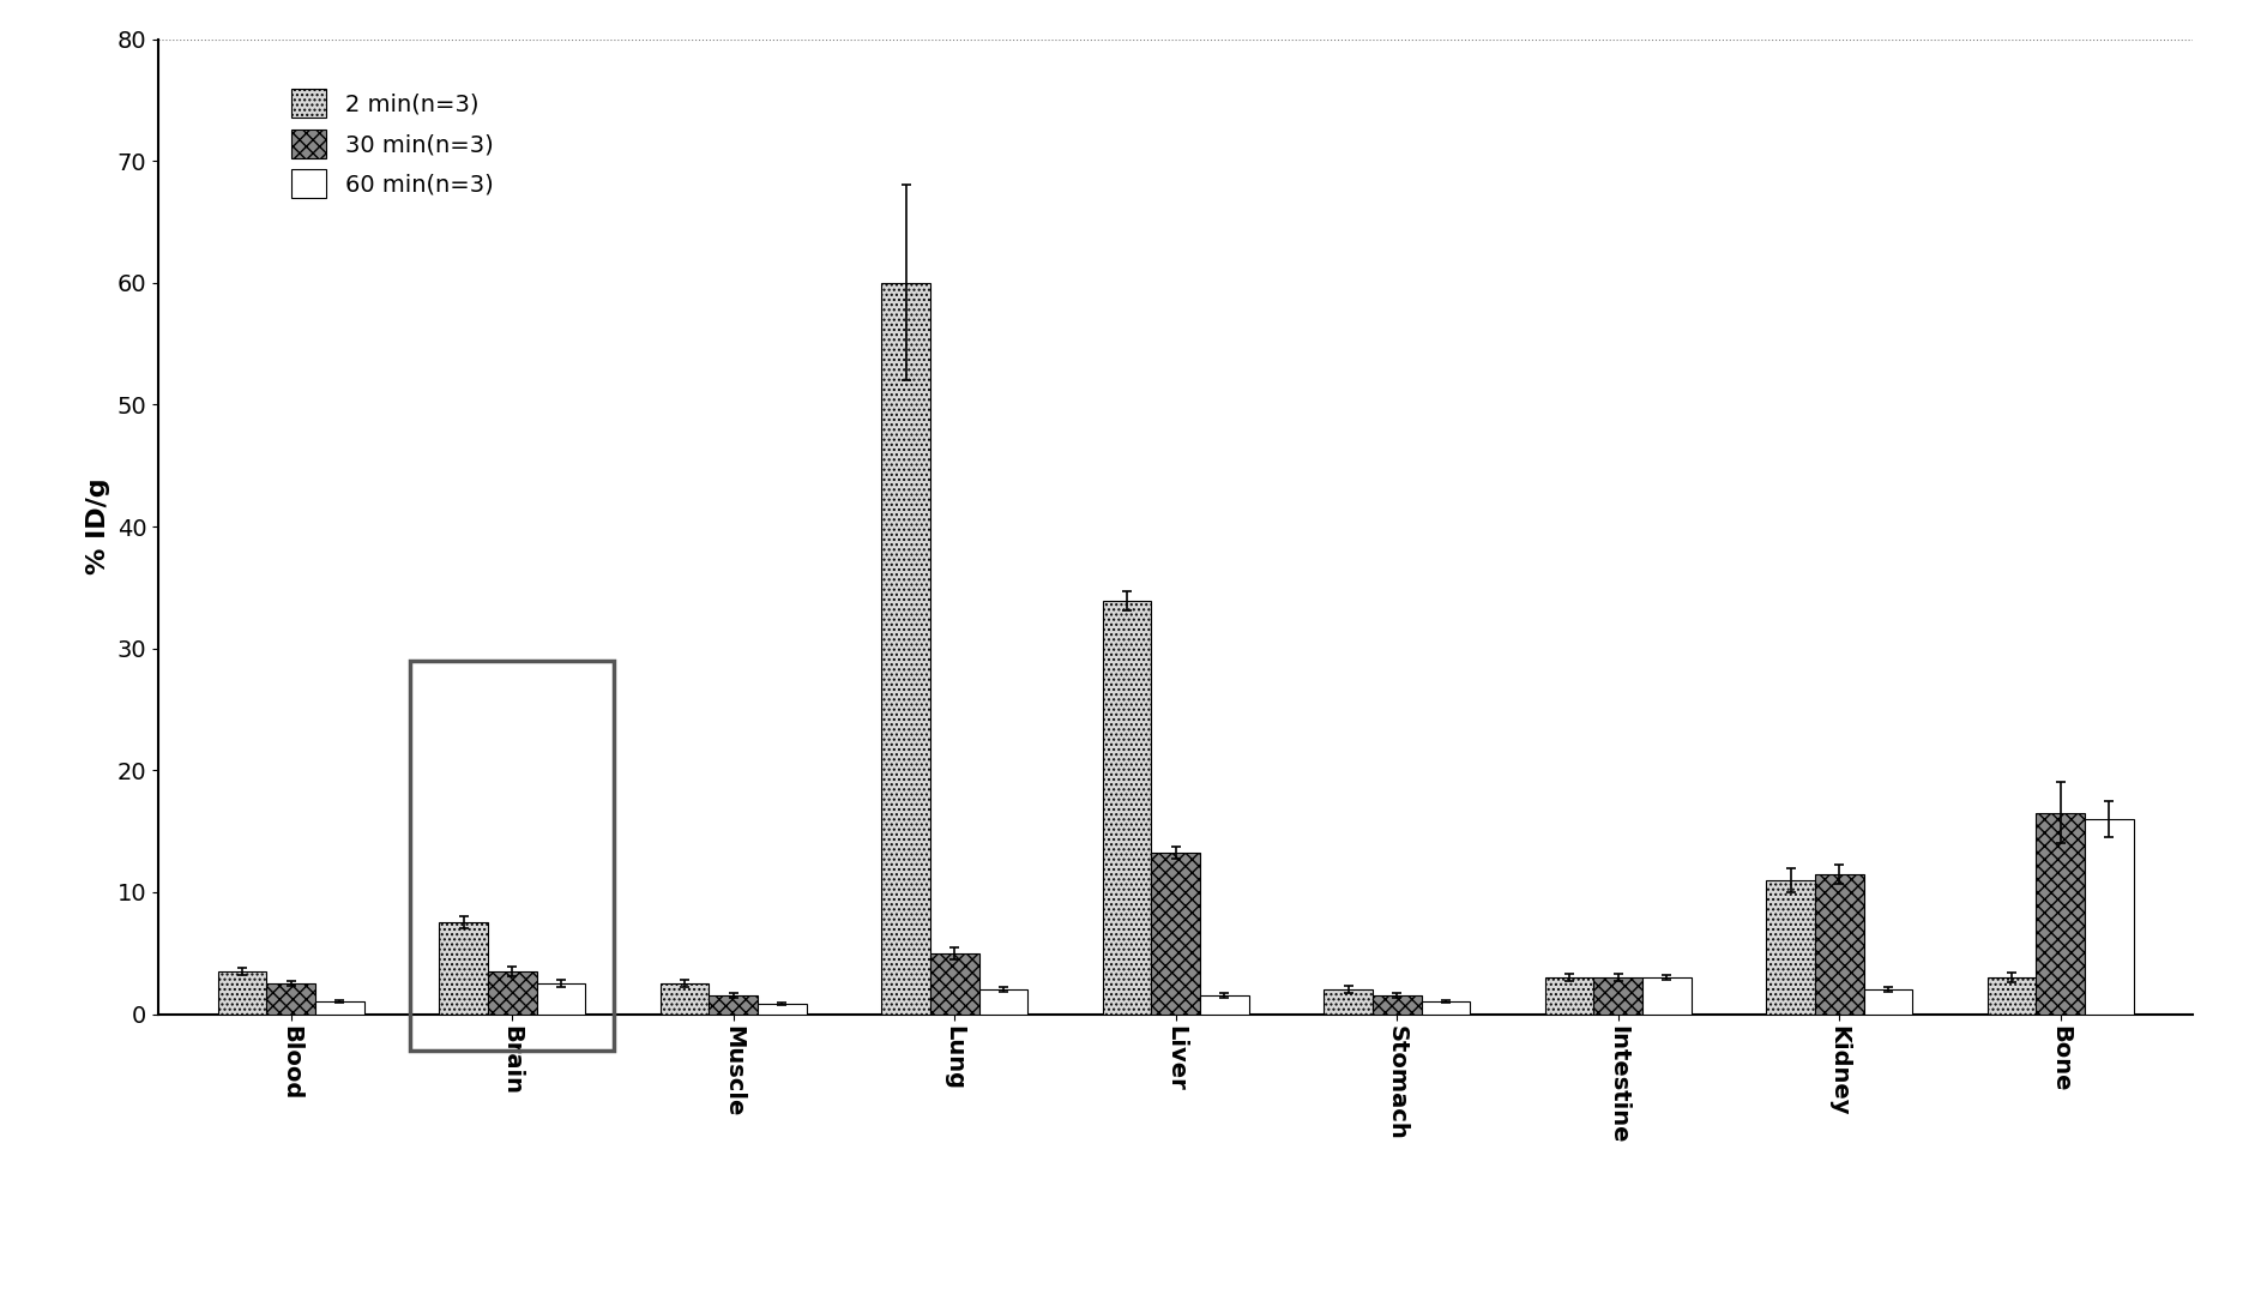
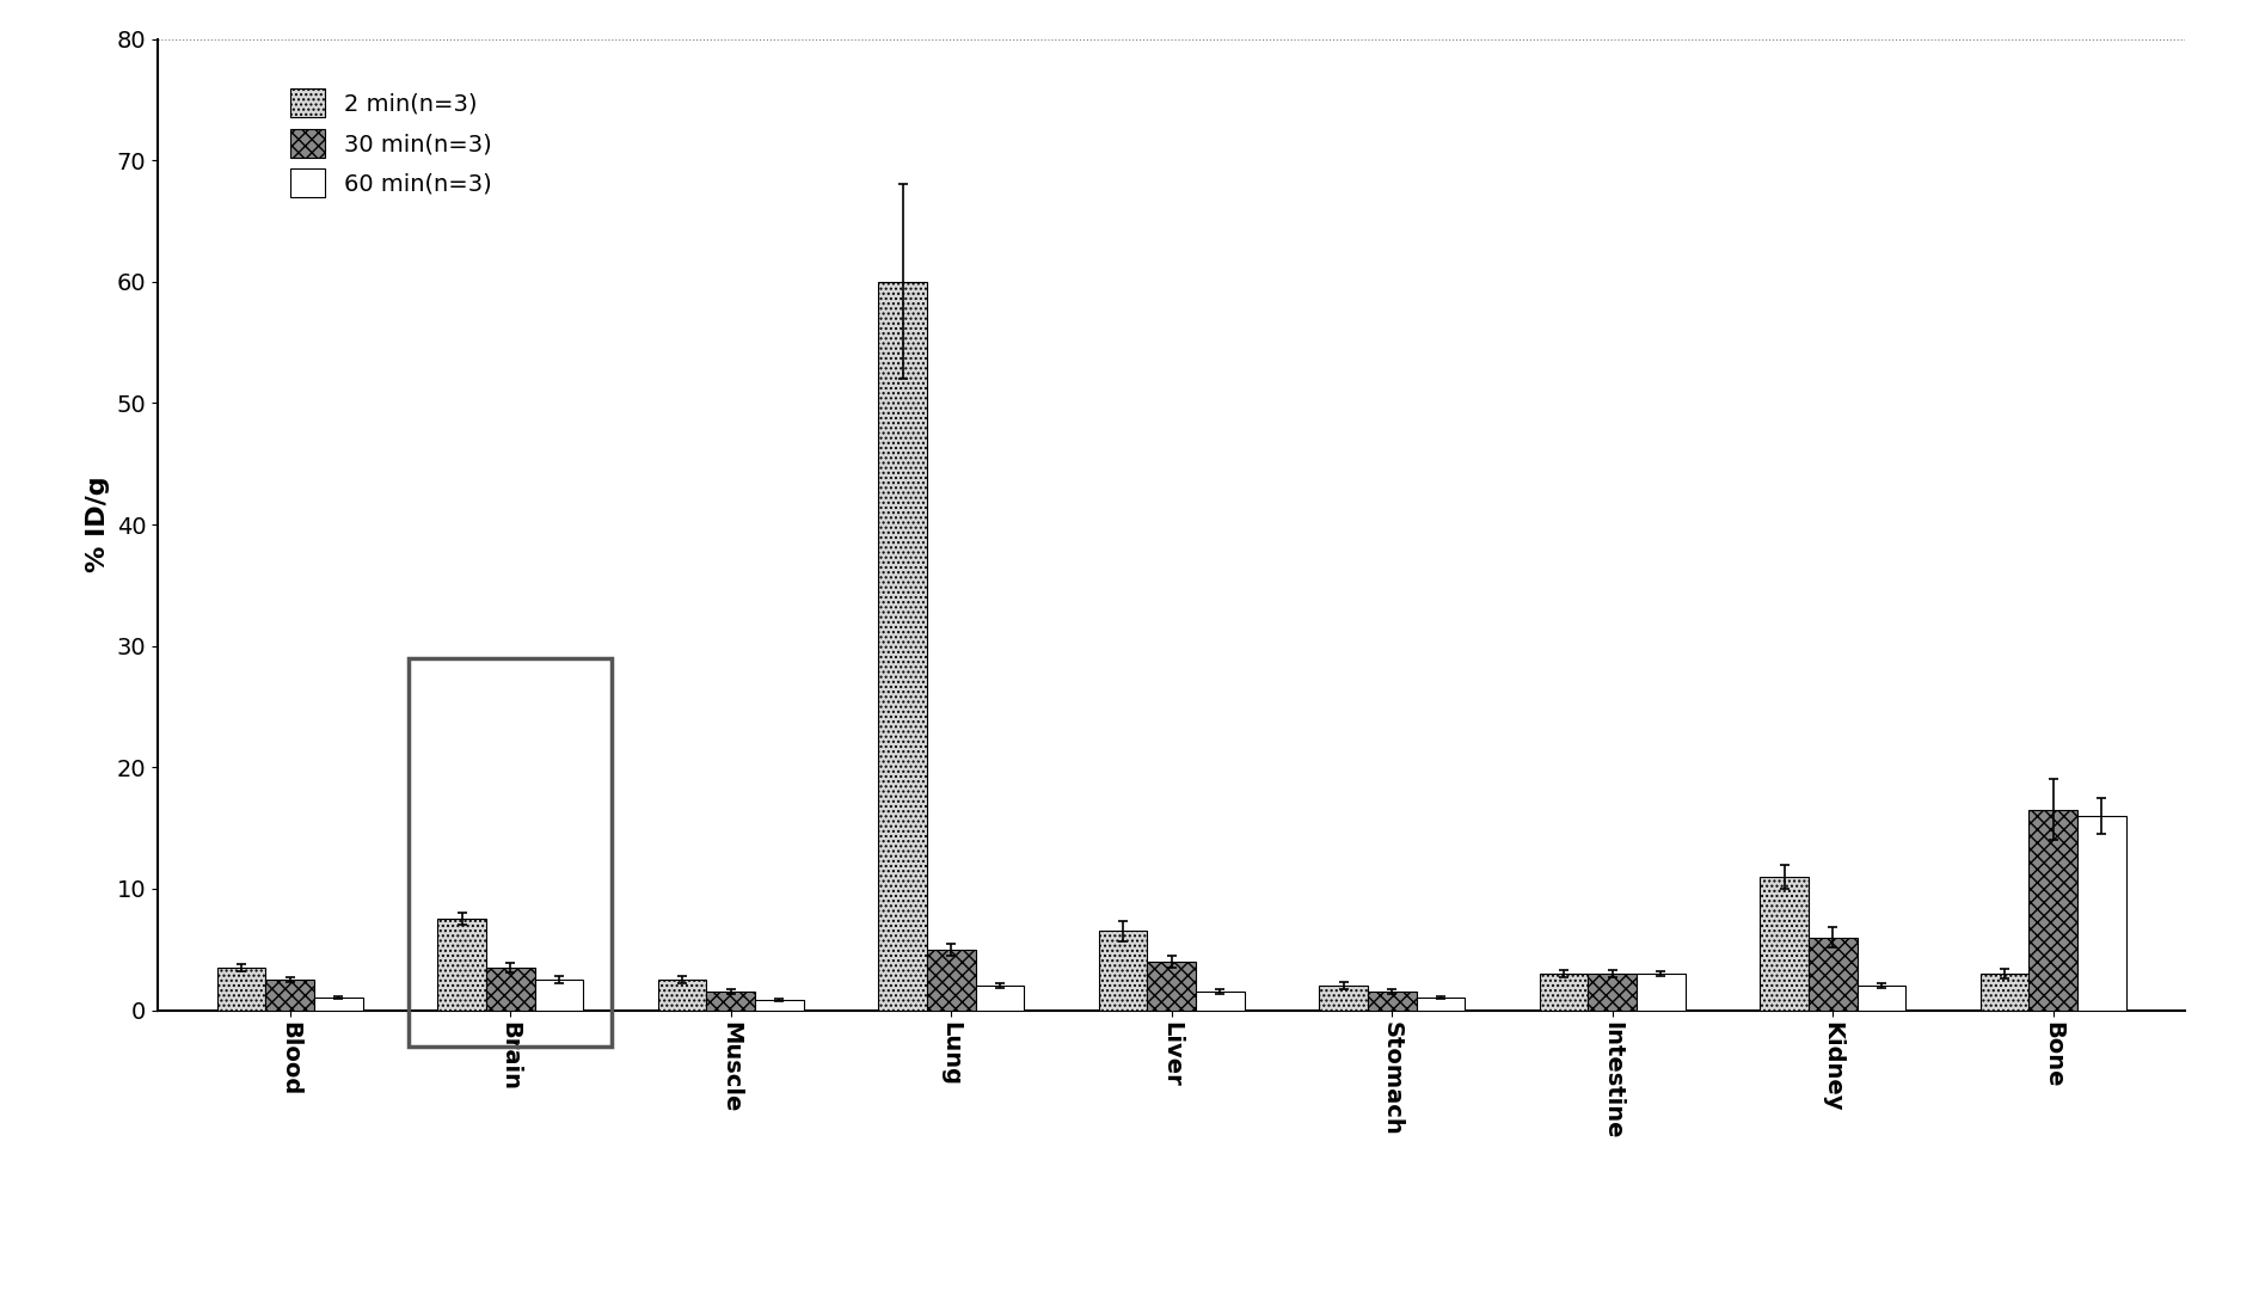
2 min(n=3)/Liver: 33.9 -> 6.5
30 min(n=3)/Liver: 13.2 -> 4.0
30 min(n=3)/Kidney: 11.5 -> 6.0
